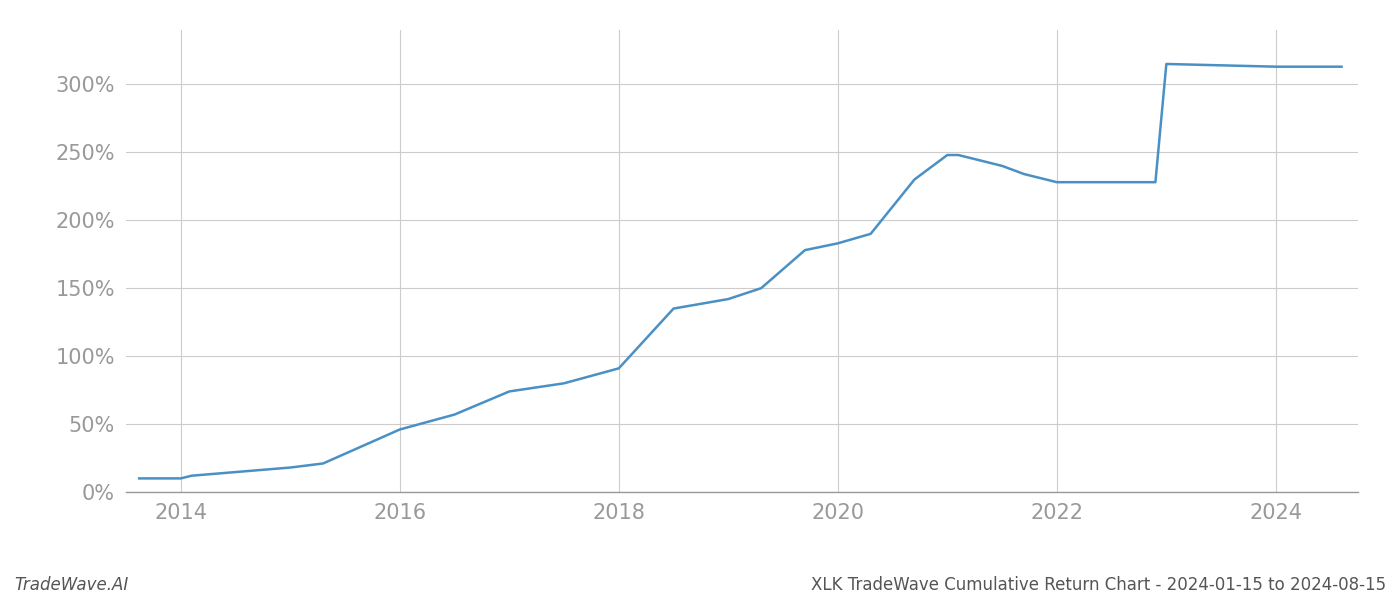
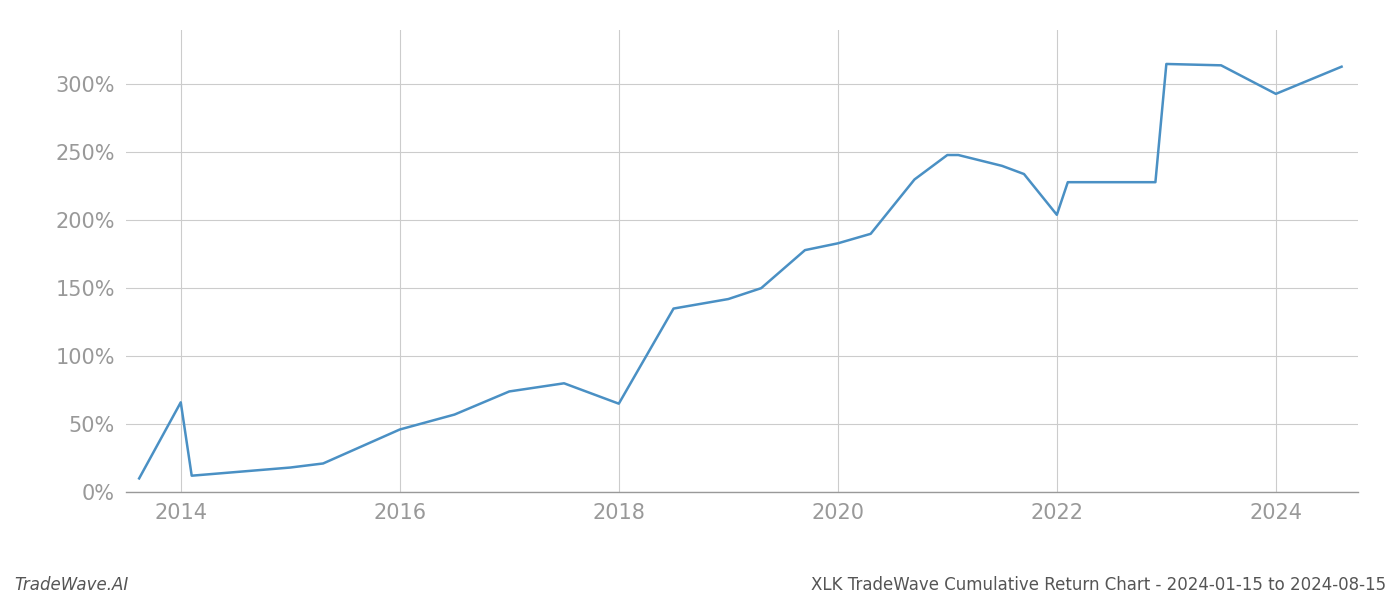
2014: 10% -> 66%
2018: 91% -> 65%
2022: 228% -> 204%
2024: 313% -> 293%
